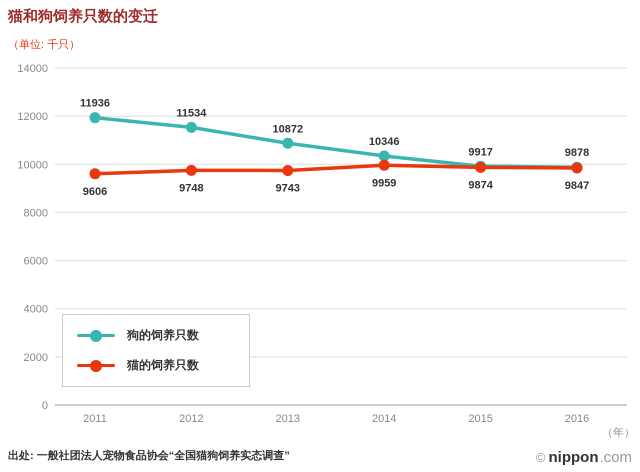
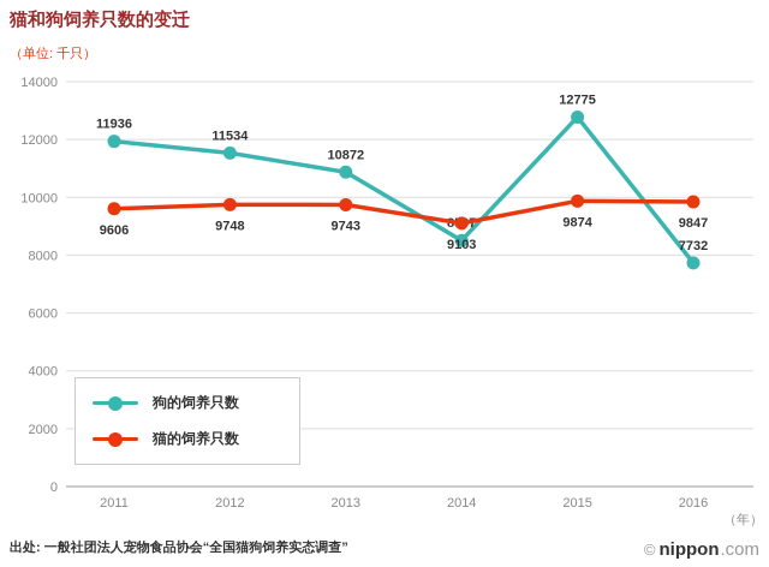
狗的饲养只数/2014: 10346 -> 8507
猫的饲养只数/2014: 9959 -> 9103
狗的饲养只数/2015: 9917 -> 12775
狗的饲养只数/2016: 9878 -> 7732
